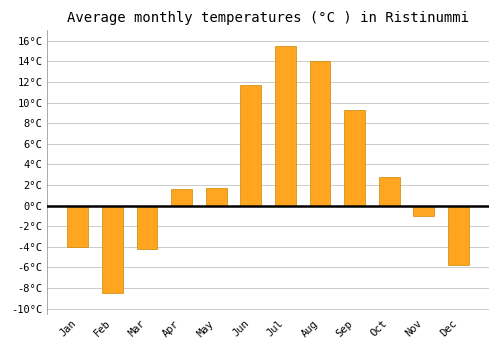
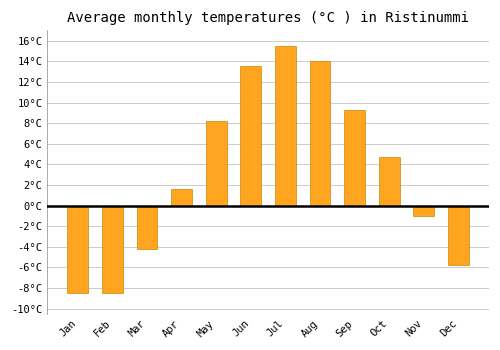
Jan: -4.0°C -> -8.5°C
May: 1.7°C -> 8.2°C
Jun: 11.7°C -> 13.5°C
Oct: 2.8°C -> 4.7°C
